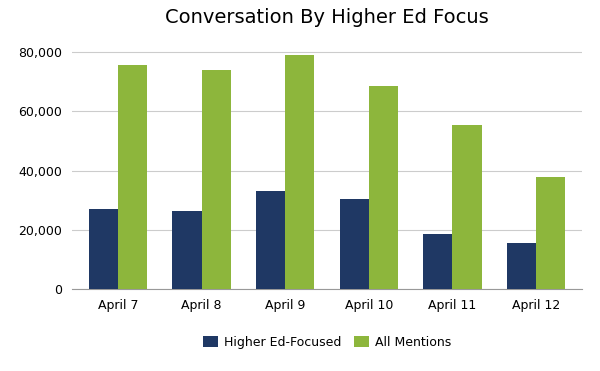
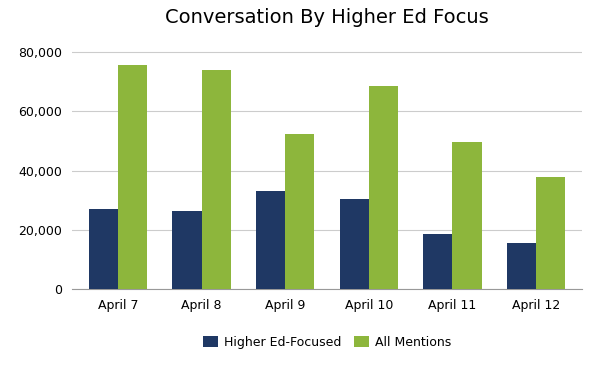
All Mentions/April 9: 79,000 -> 52,500
All Mentions/April 11: 55,500 -> 49,500
